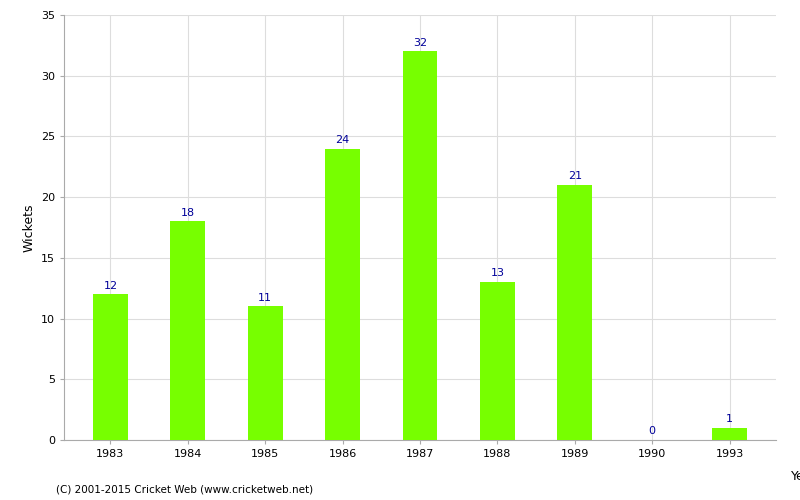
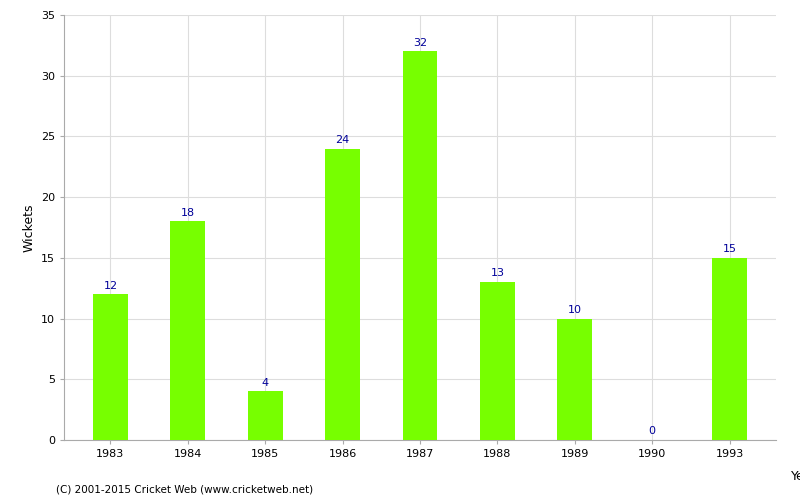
1985: 11 -> 4
1989: 21 -> 10
1993: 1 -> 15
